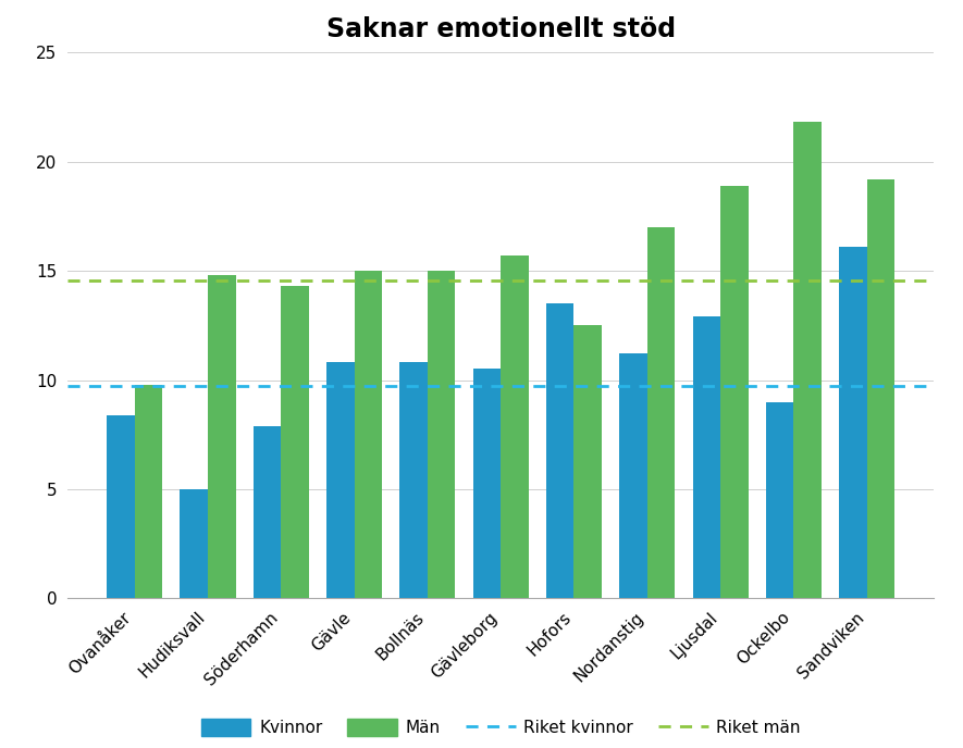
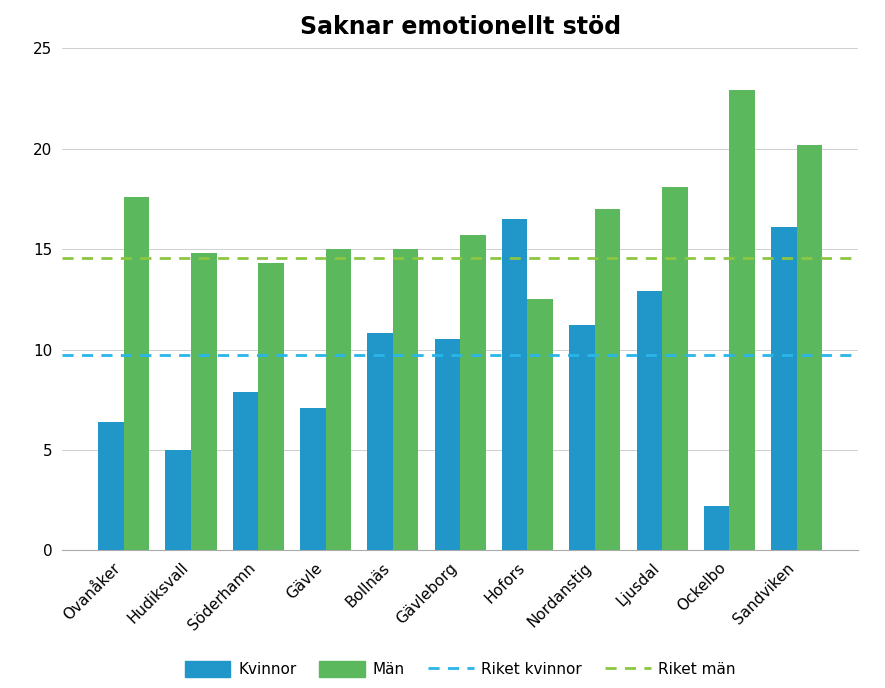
Kvinnor/Ovanåker: 8.4 -> 6.4
Män/Ovanåker: 9.8 -> 17.6
Kvinnor/Gävle: 10.8 -> 7.1
Kvinnor/Hofors: 13.5 -> 16.5
Män/Ljusdal: 18.9 -> 18.1
Kvinnor/Ockelbo: 9.0 -> 2.2
Män/Ockelbo: 21.8 -> 22.9
Män/Sandviken: 19.2 -> 20.2
